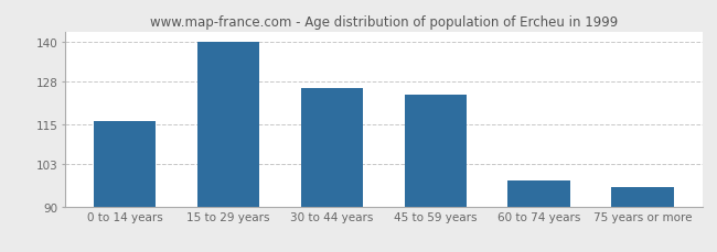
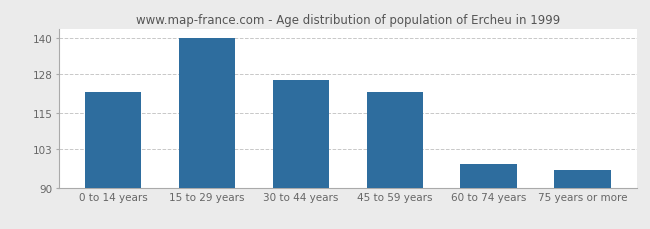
0 to 14 years: 116 -> 122
45 to 59 years: 124 -> 122
